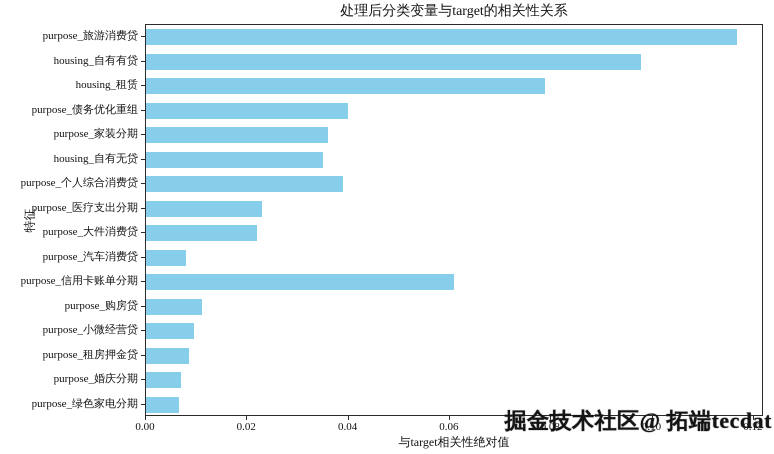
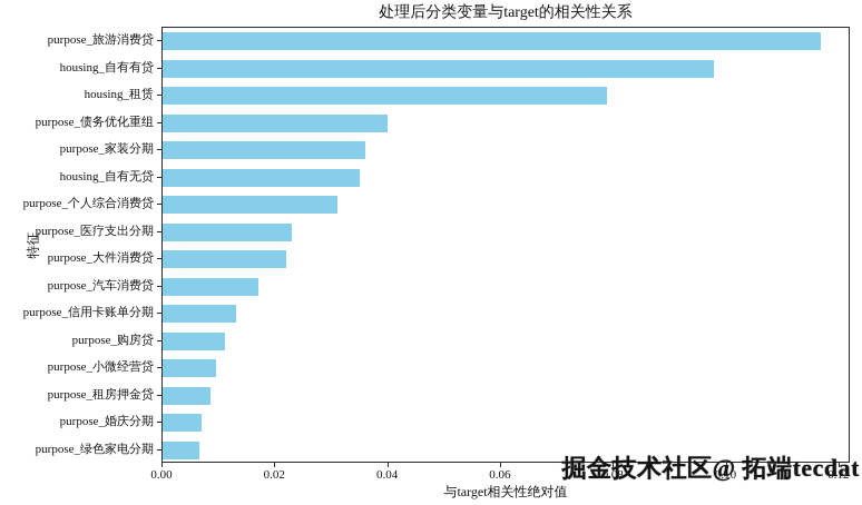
purpose_个人综合消费贷: 0.039 -> 0.031
purpose_汽车消费贷: 0.008 -> 0.017
purpose_信用卡账单分期: 0.061 -> 0.013
